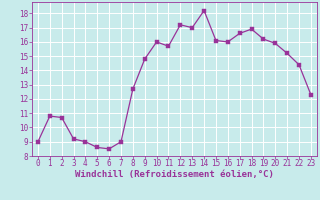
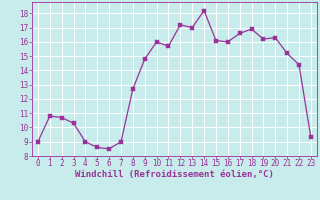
3: 9.2 -> 10.3
20: 15.9 -> 16.3
23: 12.3 -> 9.3
